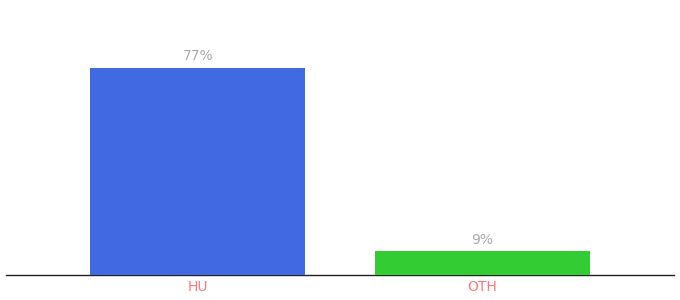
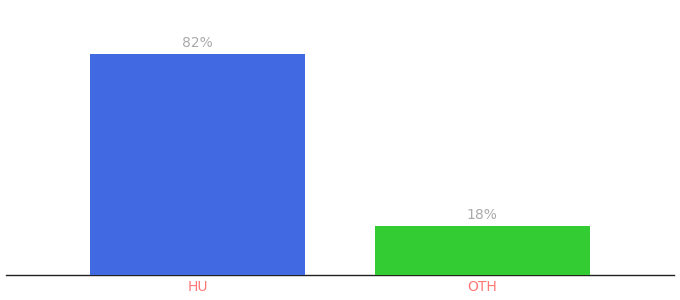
HU: 77% -> 82%
OTH: 9% -> 18%
